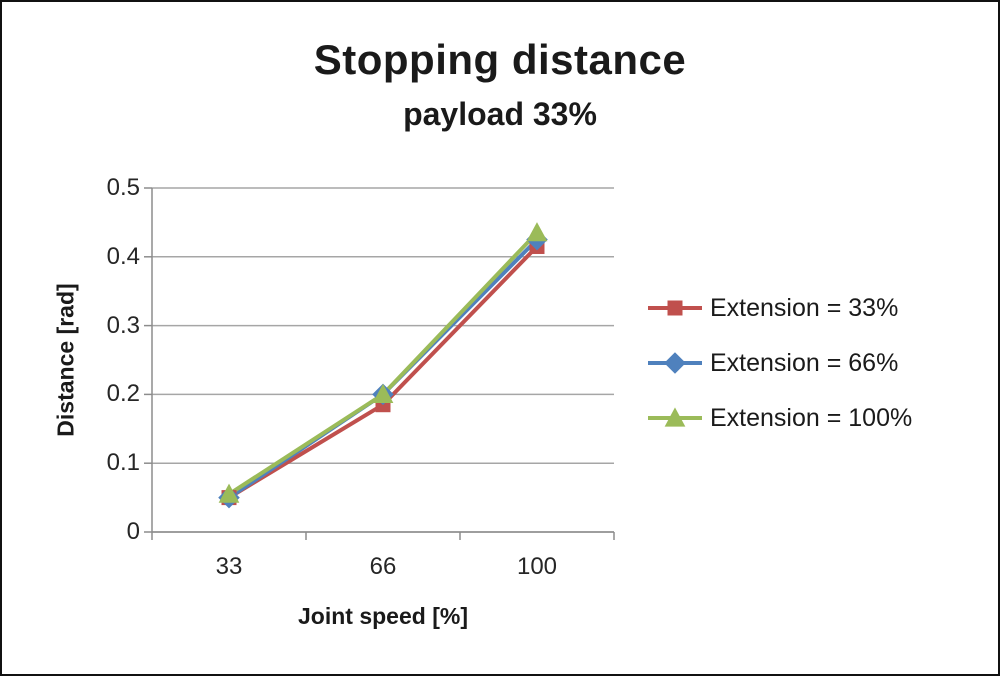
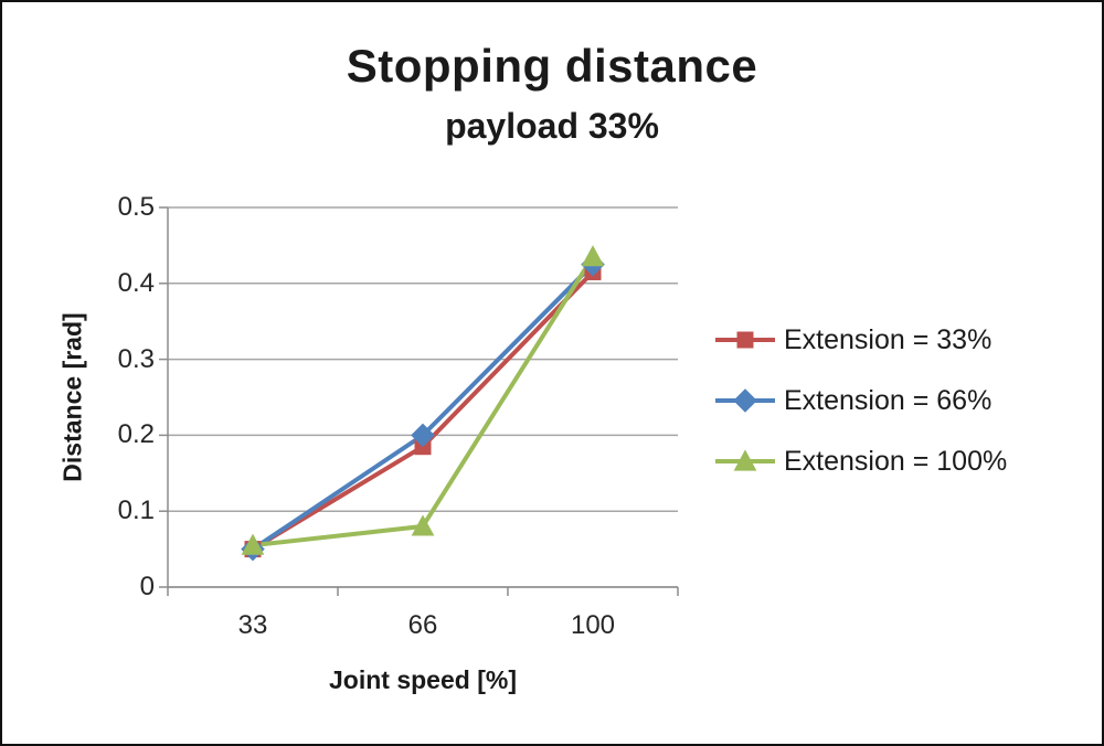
Extension = 100%/66: 0.20 -> 0.08
